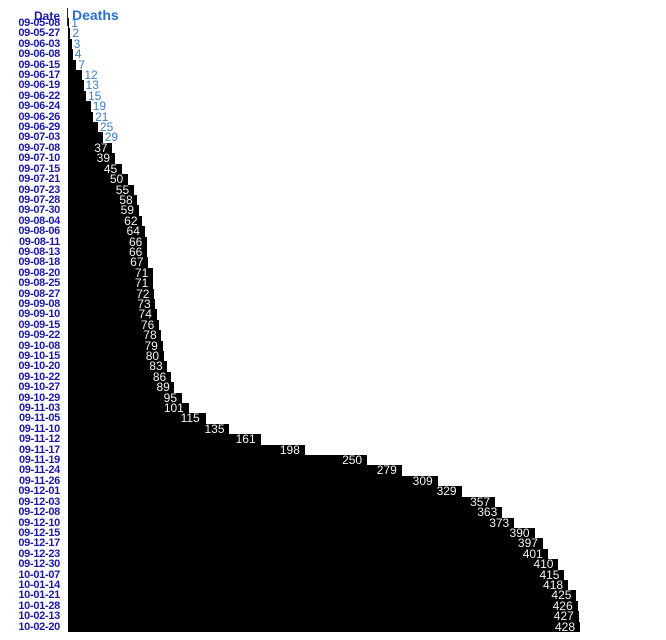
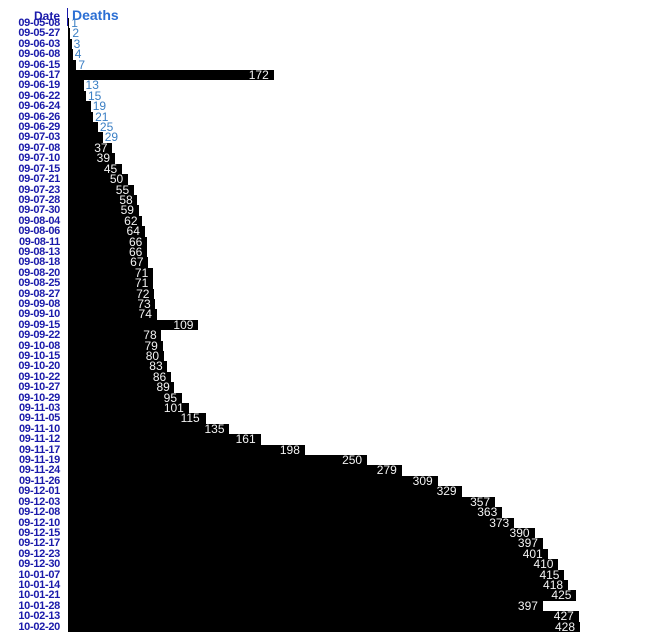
09-06-17: 12 -> 172
09-09-15: 76 -> 109
10-01-28: 426 -> 397
